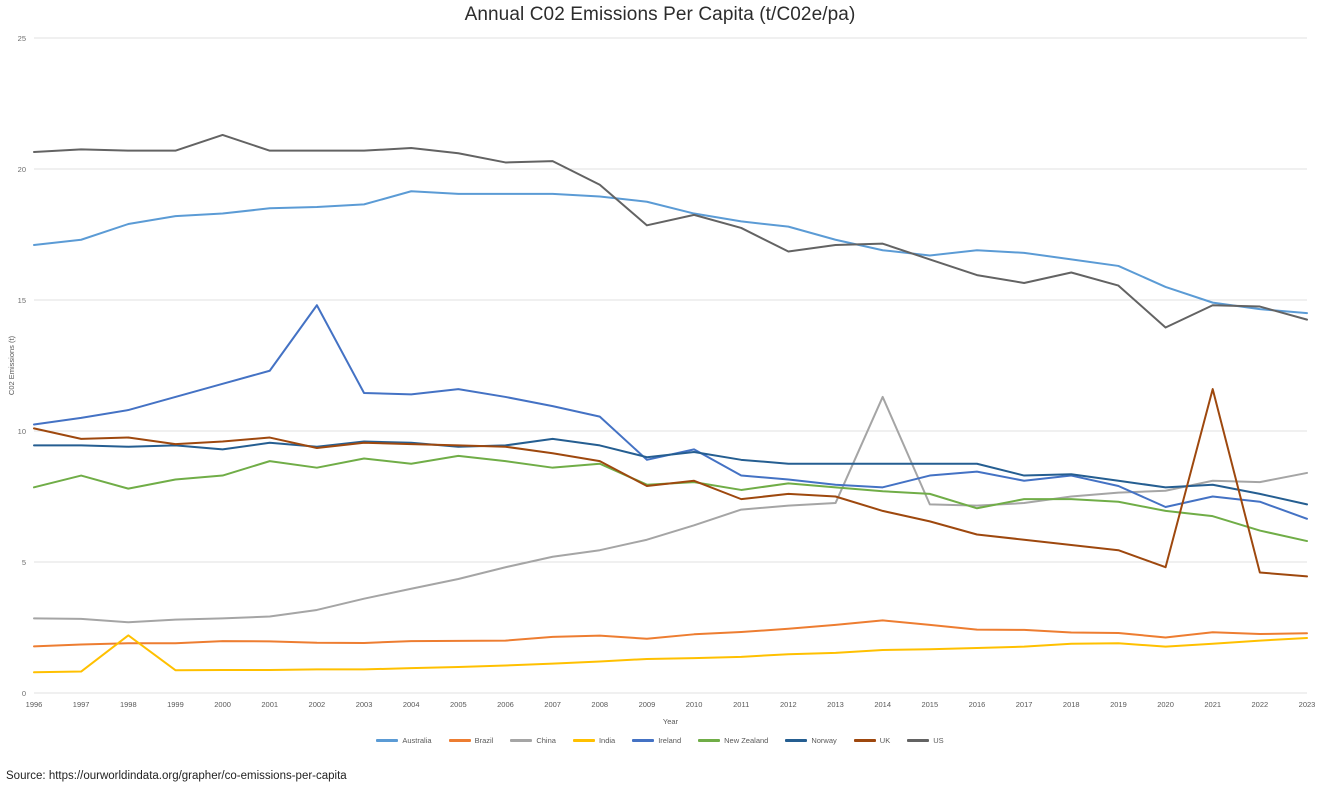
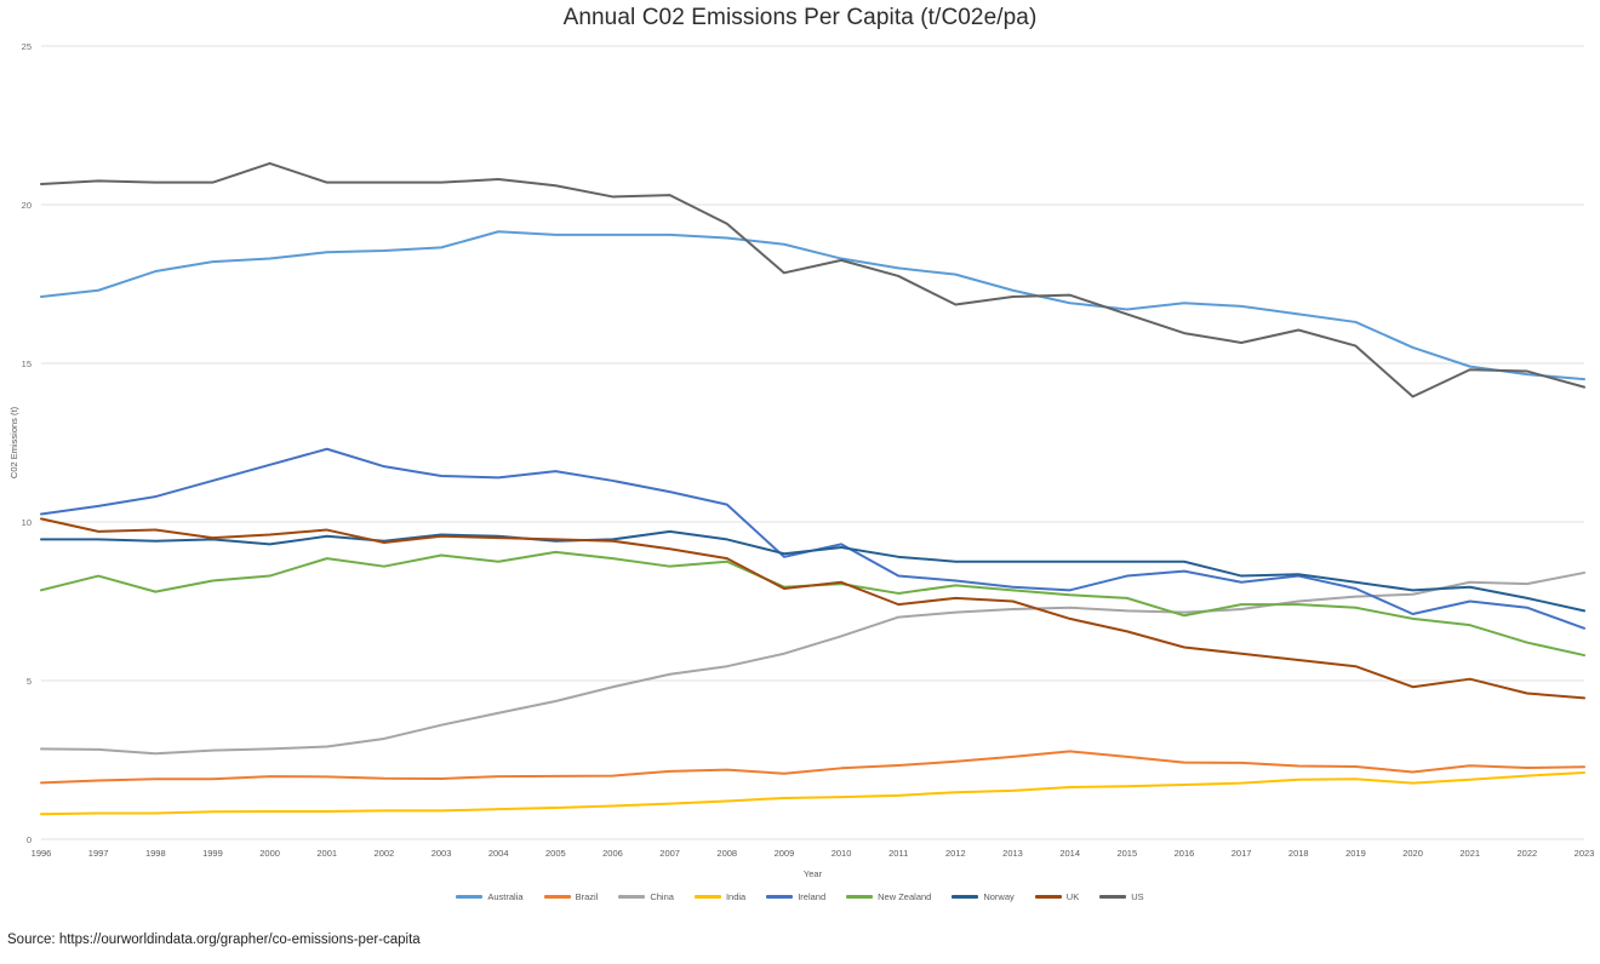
India/1998: 2.2 -> 0.8
Ireland/2002: 14.8 -> 11.8
China/2014: 11.3 -> 7.3
UK/2021: 11.6 -> 5.0
